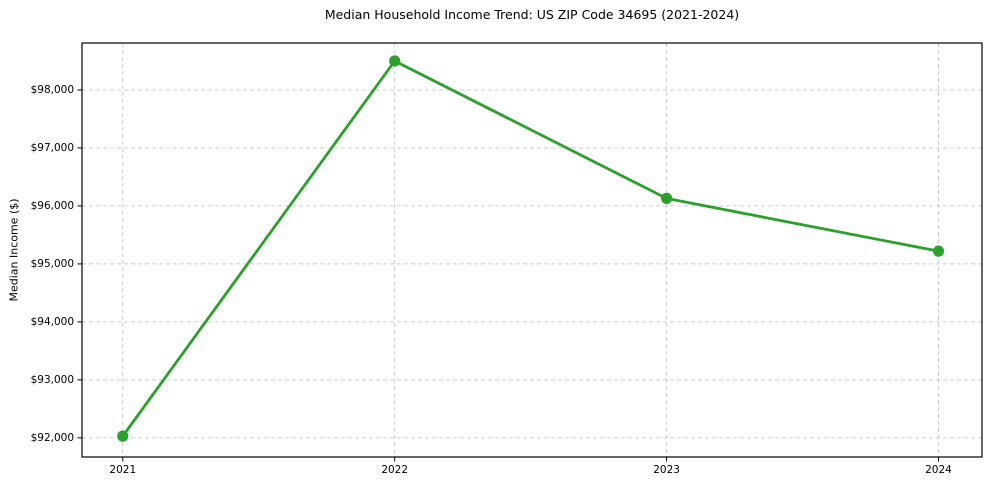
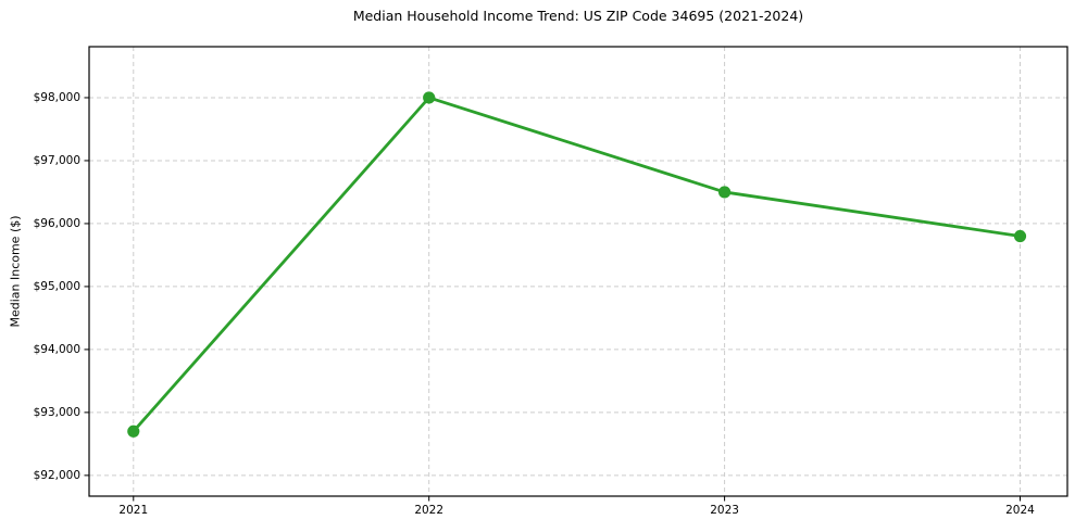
2021: $92000 -> $92700
2022: $98500 -> $98000
2023: $96100 -> $96500
2024: $95200 -> $95800
